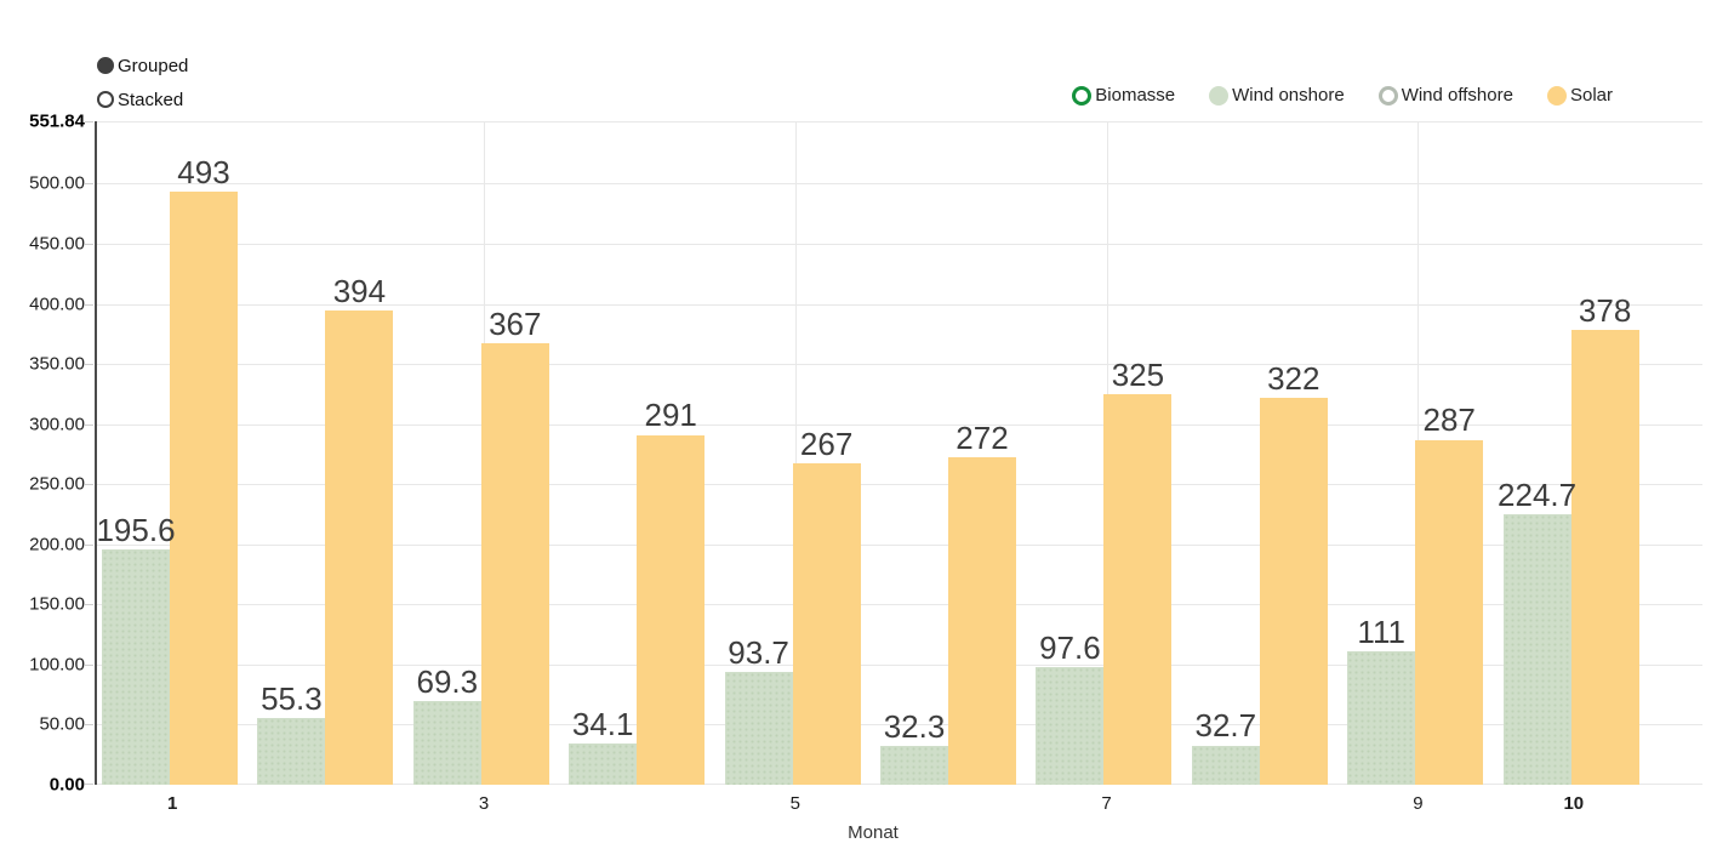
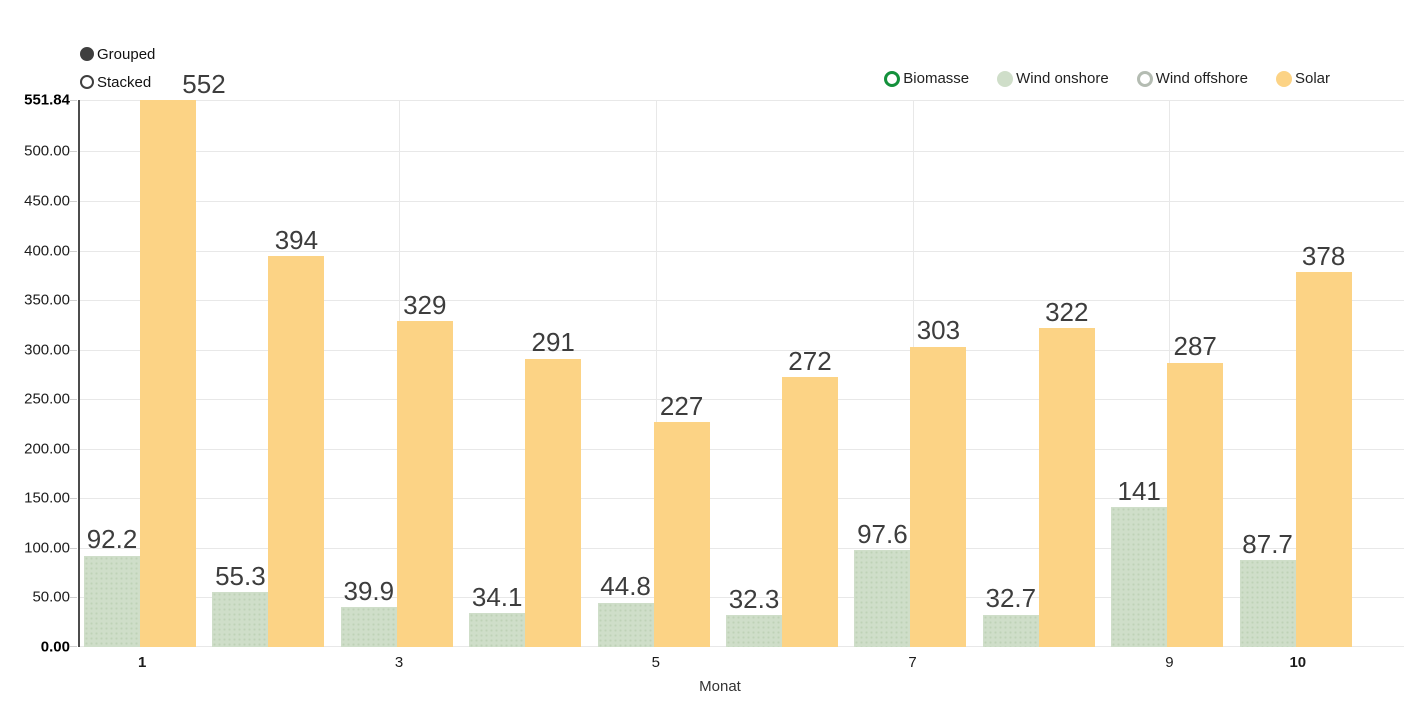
Wind onshore/1: 195.6 -> 92.2
Solar/1: 493 -> 552
Wind onshore/3: 69.3 -> 39.9
Solar/3: 367 -> 329
Wind onshore/5: 93.7 -> 44.8
Solar/5: 267 -> 227
Solar/7: 325 -> 303
Wind onshore/9: 111 -> 141
Wind onshore/10: 224.7 -> 87.7
